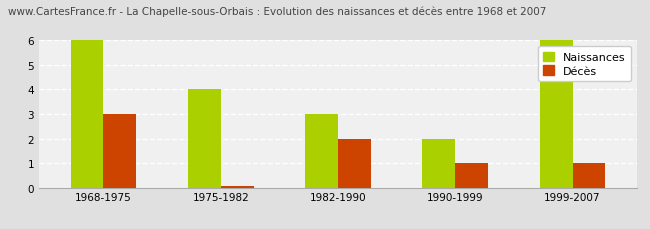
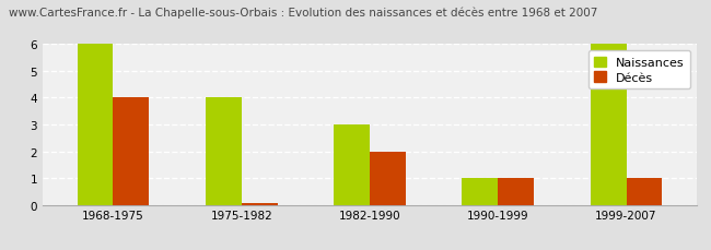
Décès/1968-1975: 3.00 -> 4.00
Naissances/1990-1999: 2 -> 1
